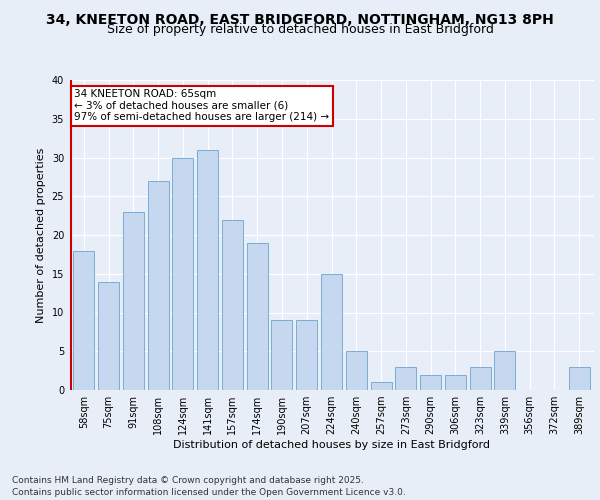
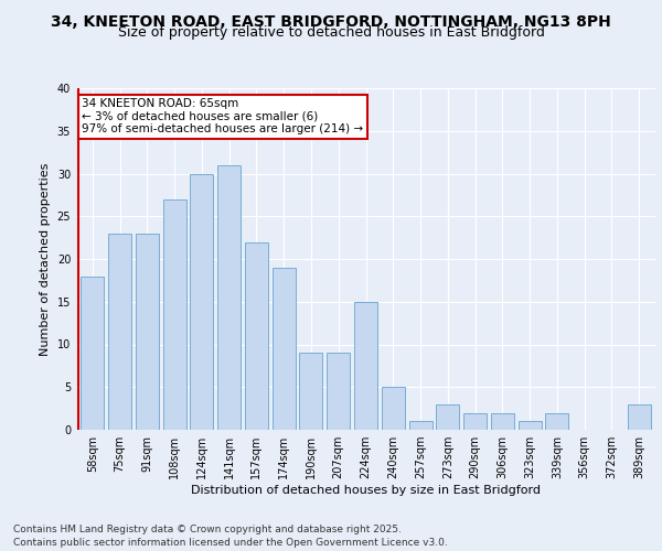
75sqm: 14 -> 23
323sqm: 3 -> 1
339sqm: 5 -> 2
